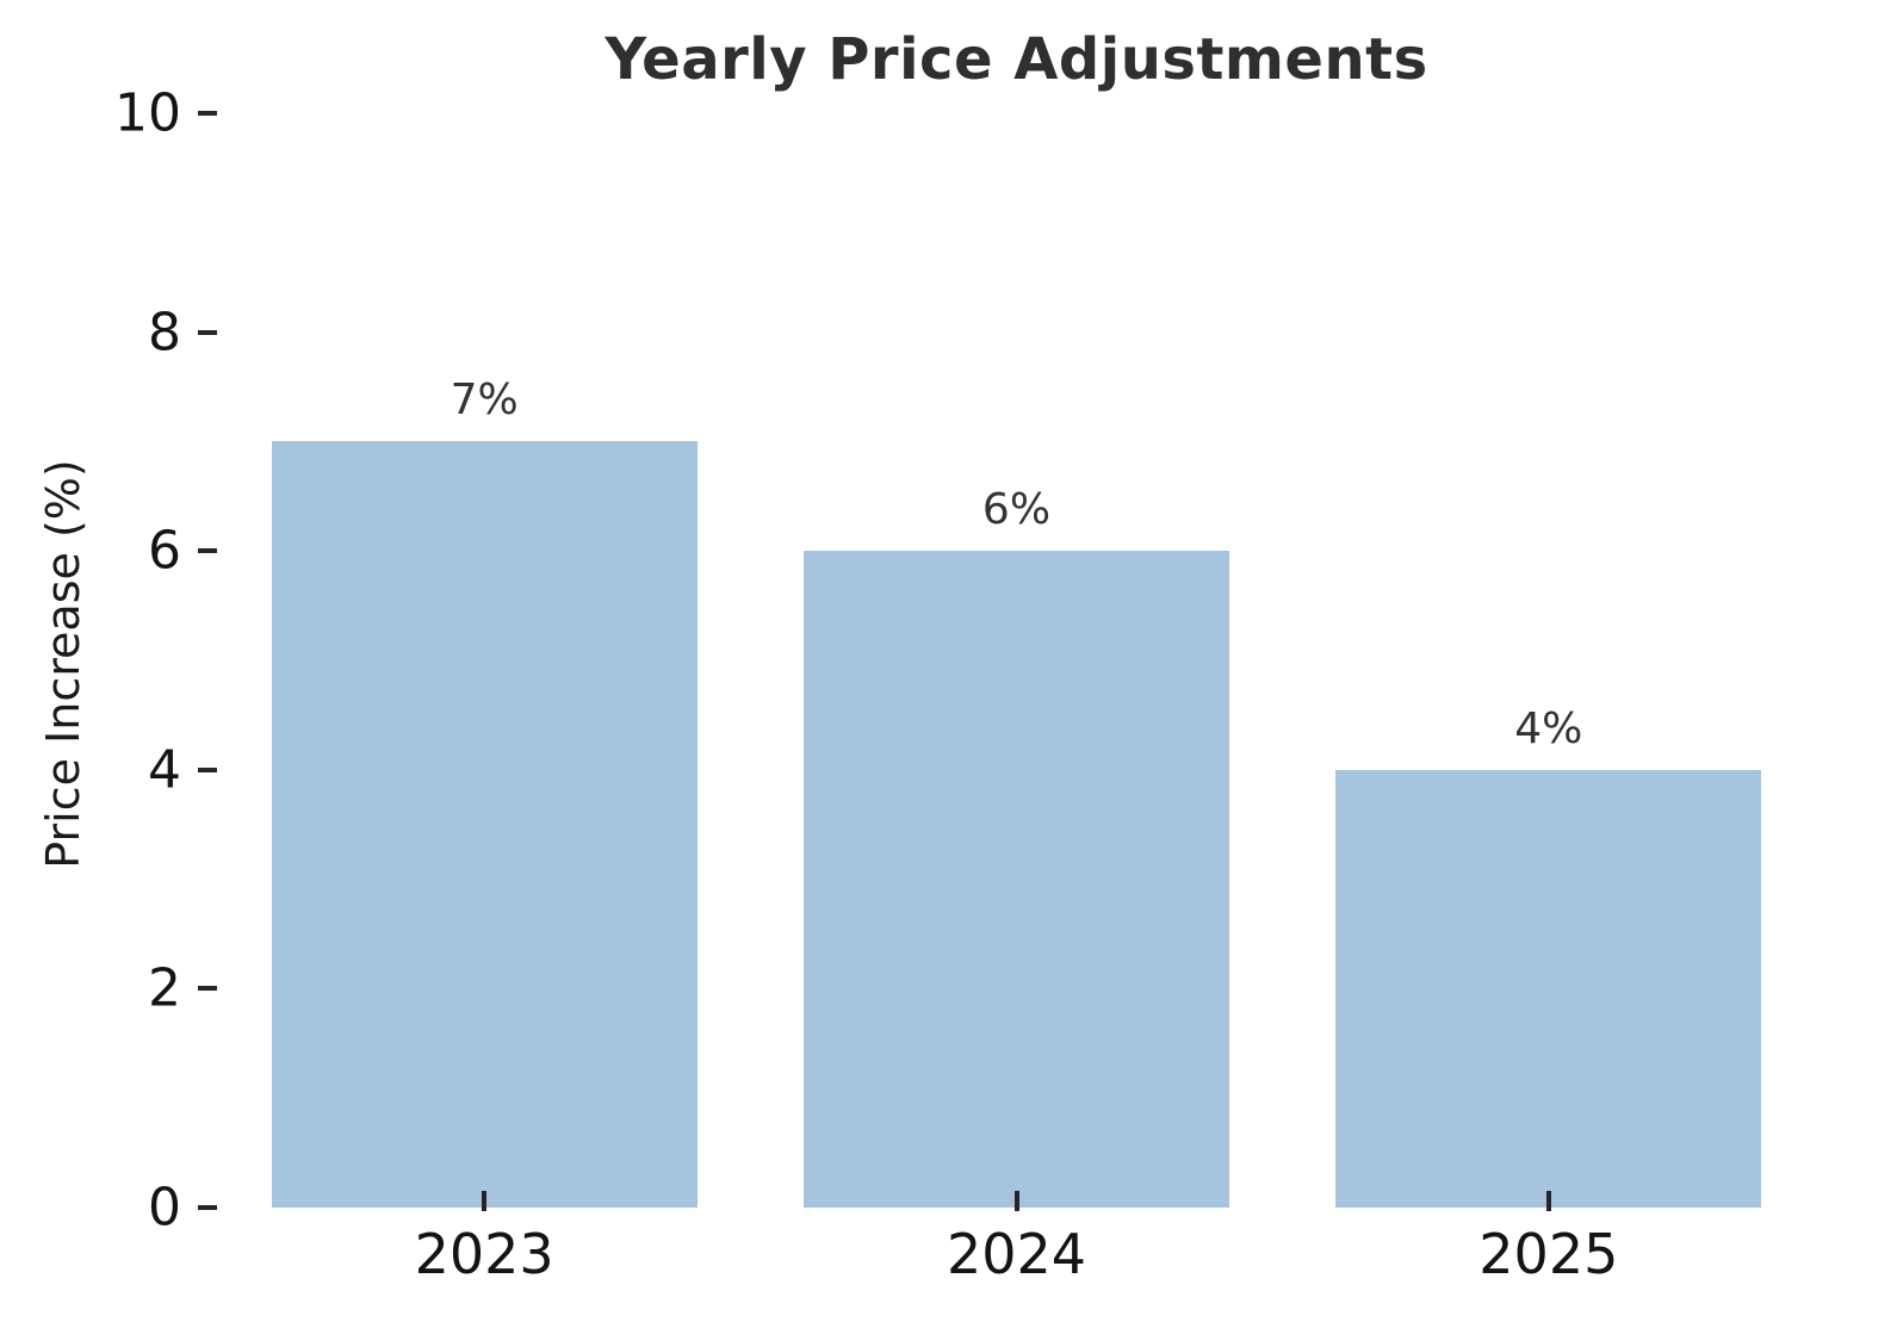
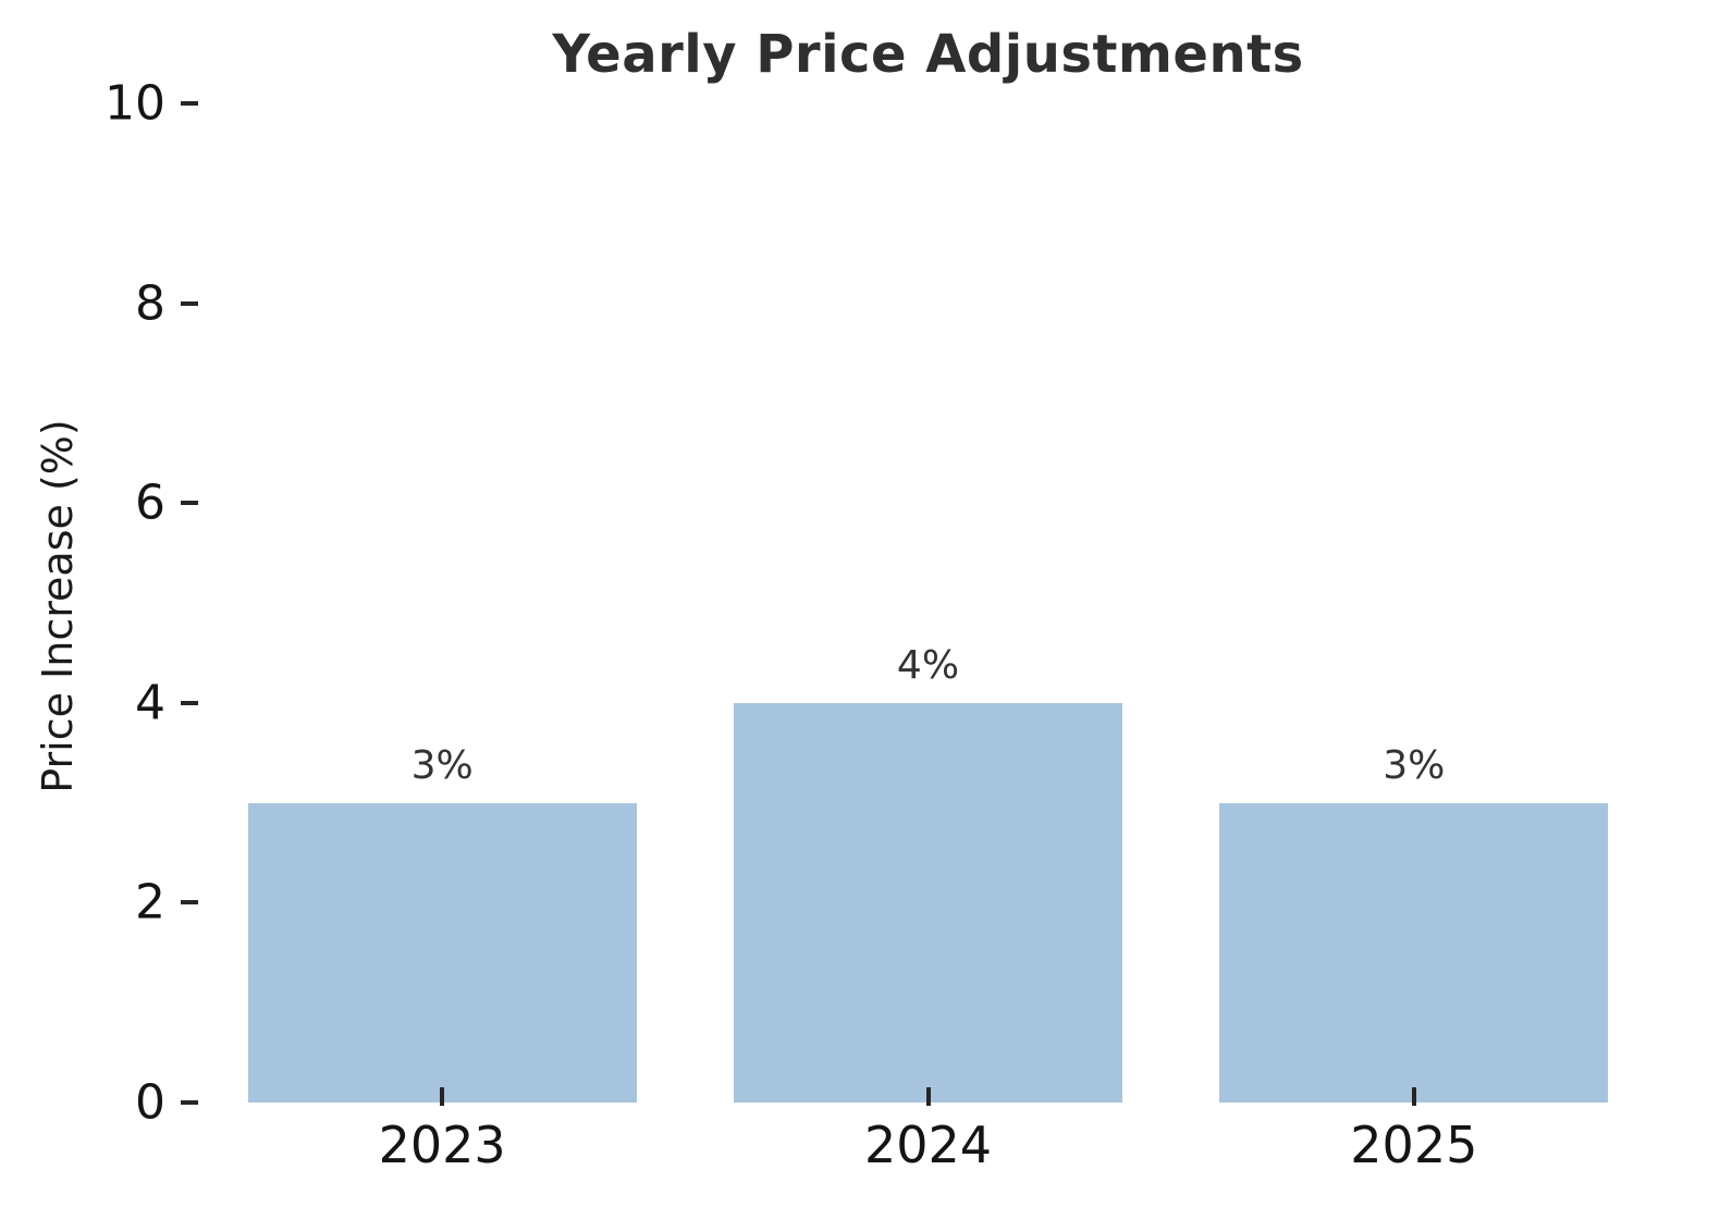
2023: 7% -> 3%
2024: 6% -> 4%
2025: 4% -> 3%
